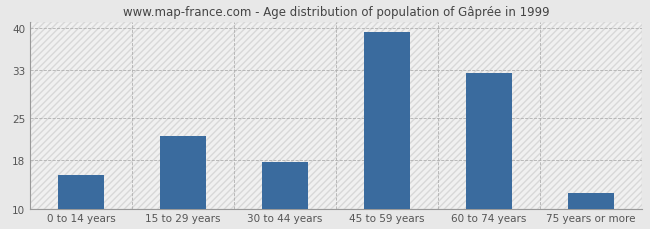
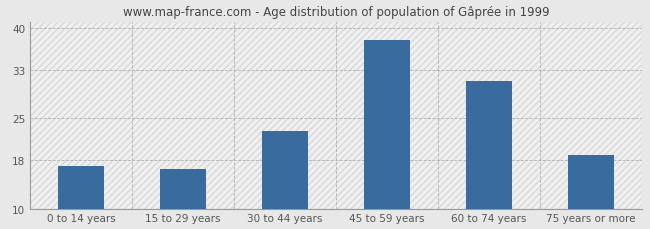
0 to 14 years: 15.5 -> 17.0
15 to 29 years: 22.0 -> 16.6
30 to 44 years: 17.8 -> 22.8
45 to 59 years: 39.2 -> 38.0
60 to 74 years: 32.5 -> 31.2
75 years or more: 12.5 -> 18.8
